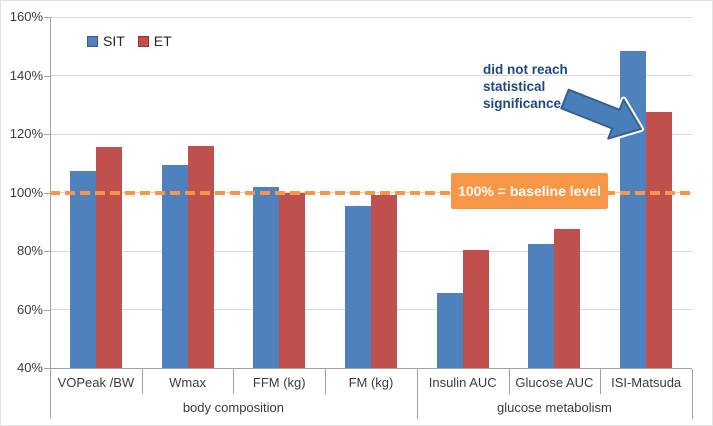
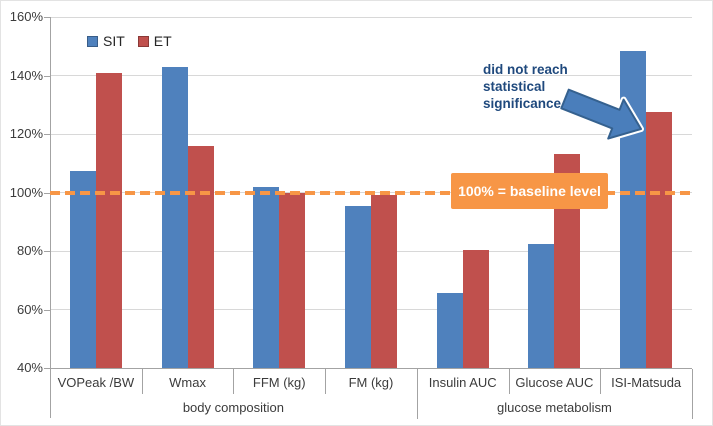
ET/VOPeak /BW: 116% -> 141%
SIT/Wmax: 110% -> 143%
ET/Glucose AUC: 88% -> 113%
